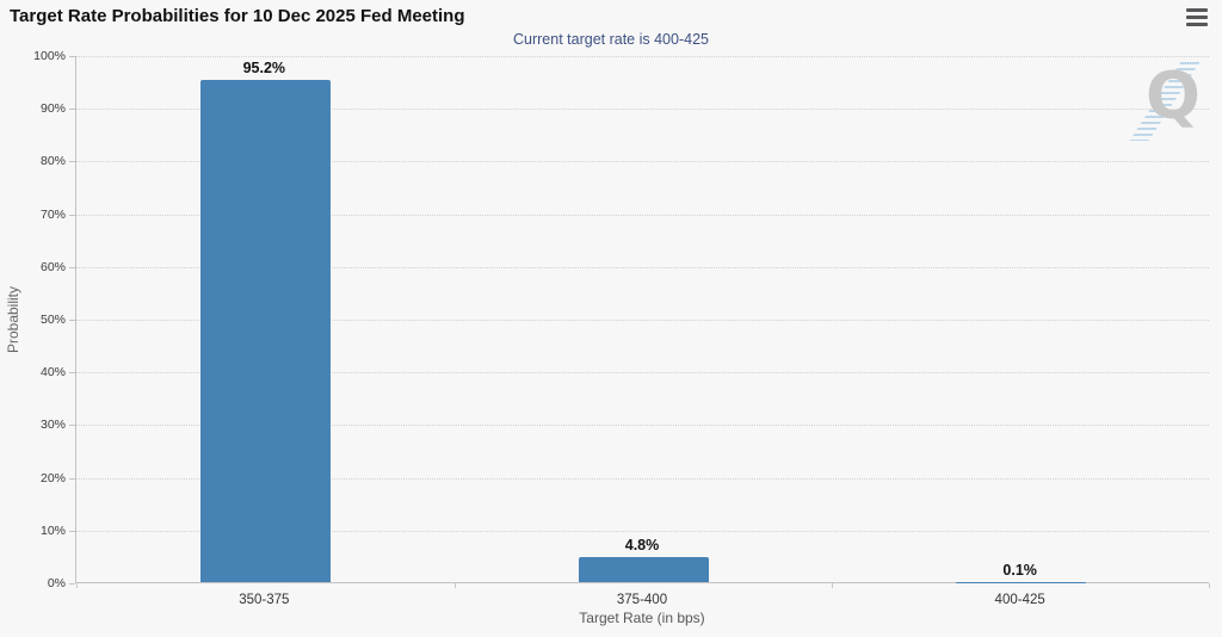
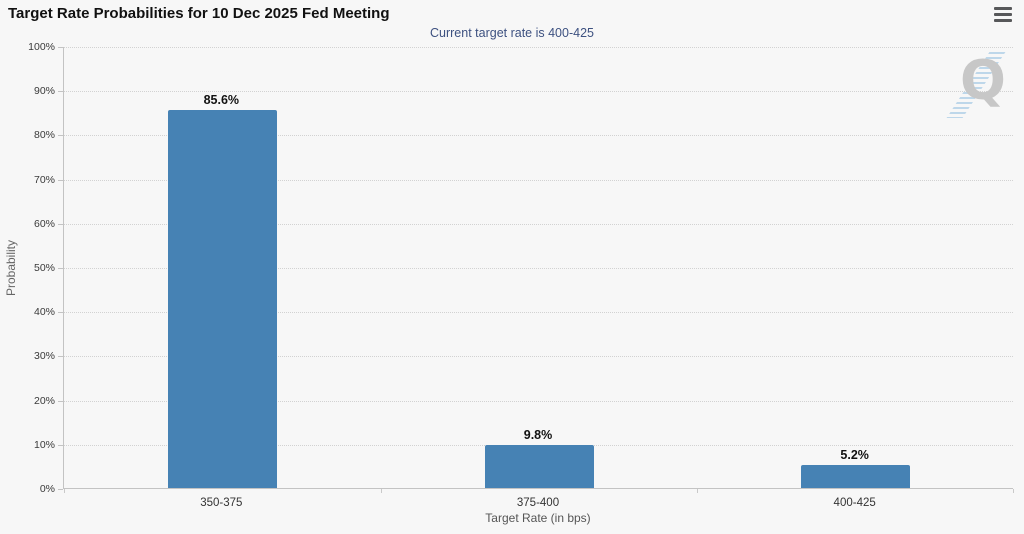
350-375: 95.2% -> 85.6%
375-400: 4.8% -> 9.8%
400-425: 0.1% -> 5.2%
